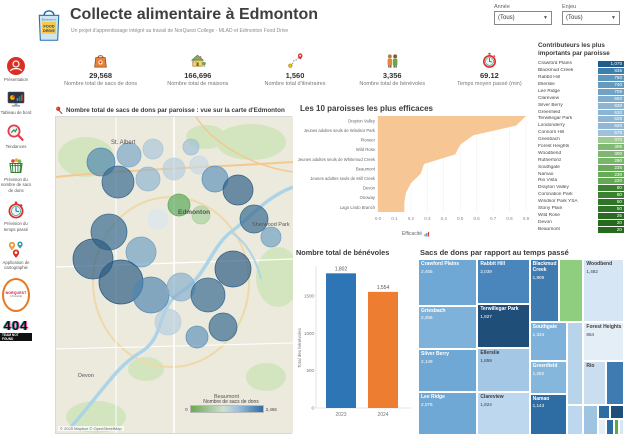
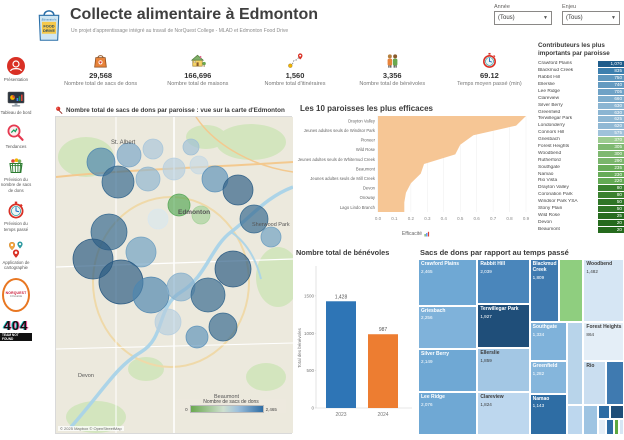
Nombre total de bénévoles/2023: 1,802 -> 1,428
Nombre total de bénévoles/2024: 1,554 -> 987
